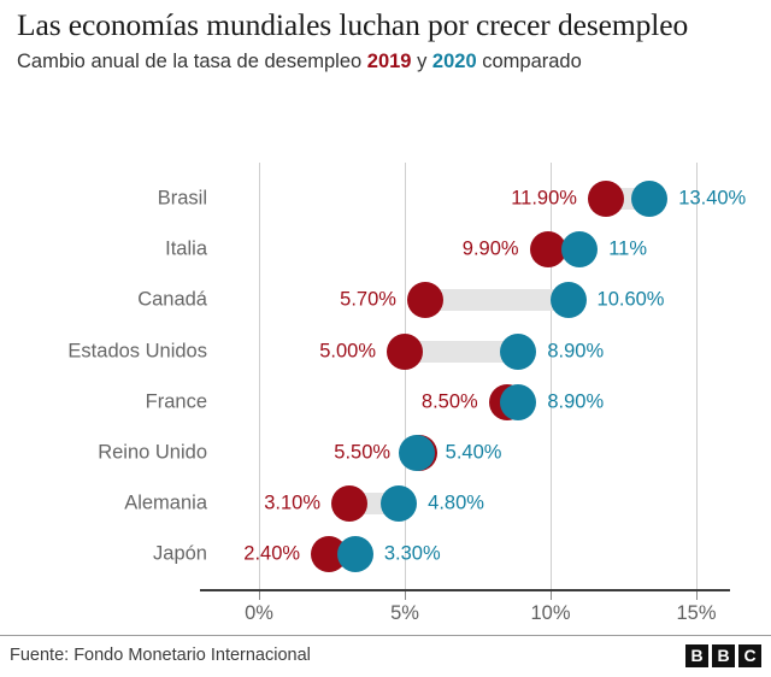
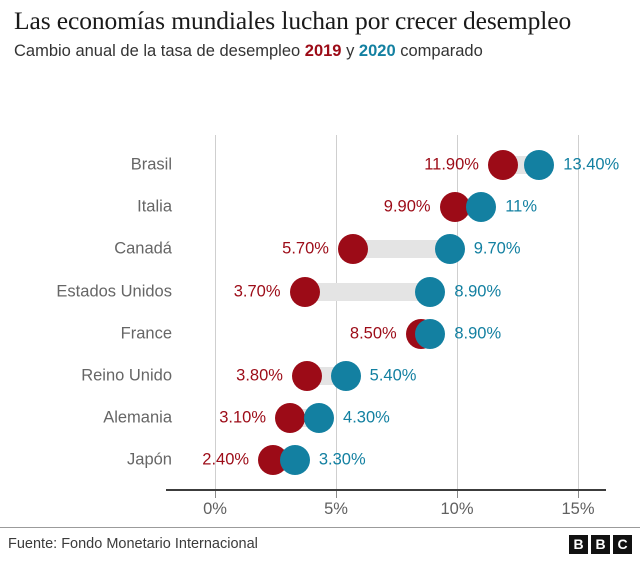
2020/Canadá: 10.60% -> 9.70%
2019/Estados Unidos: 5.00% -> 3.70%
2019/Reino Unido: 5.50% -> 3.80%
2020/Alemania: 4.80% -> 4.30%
